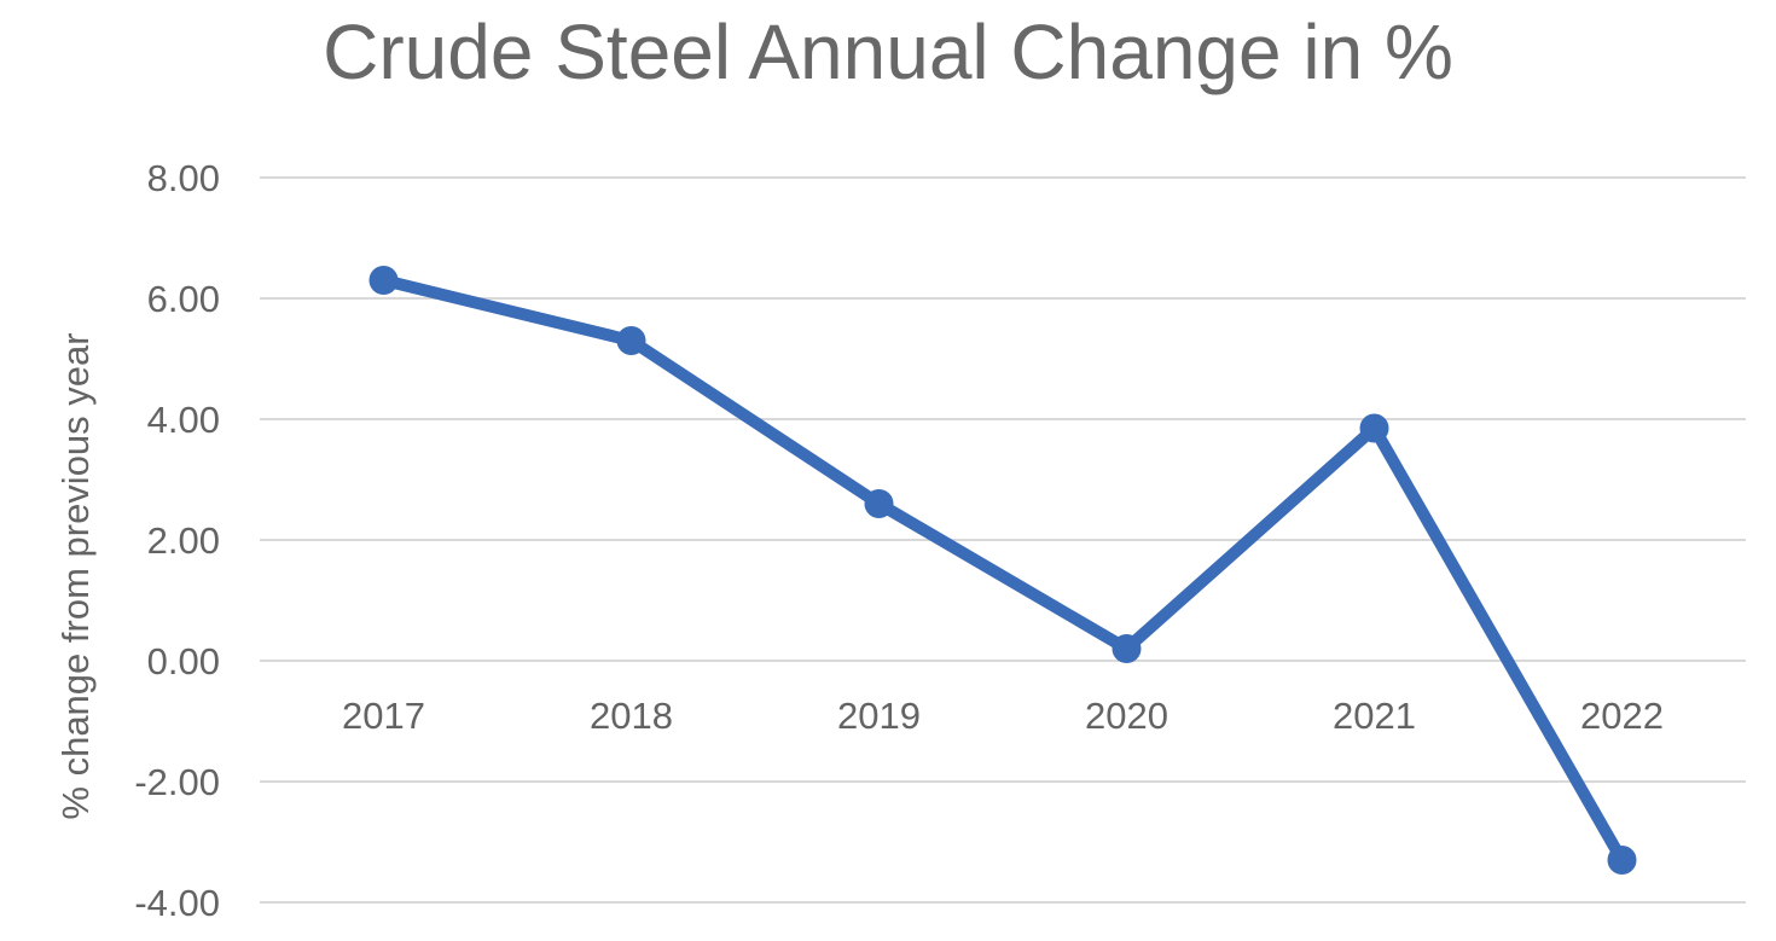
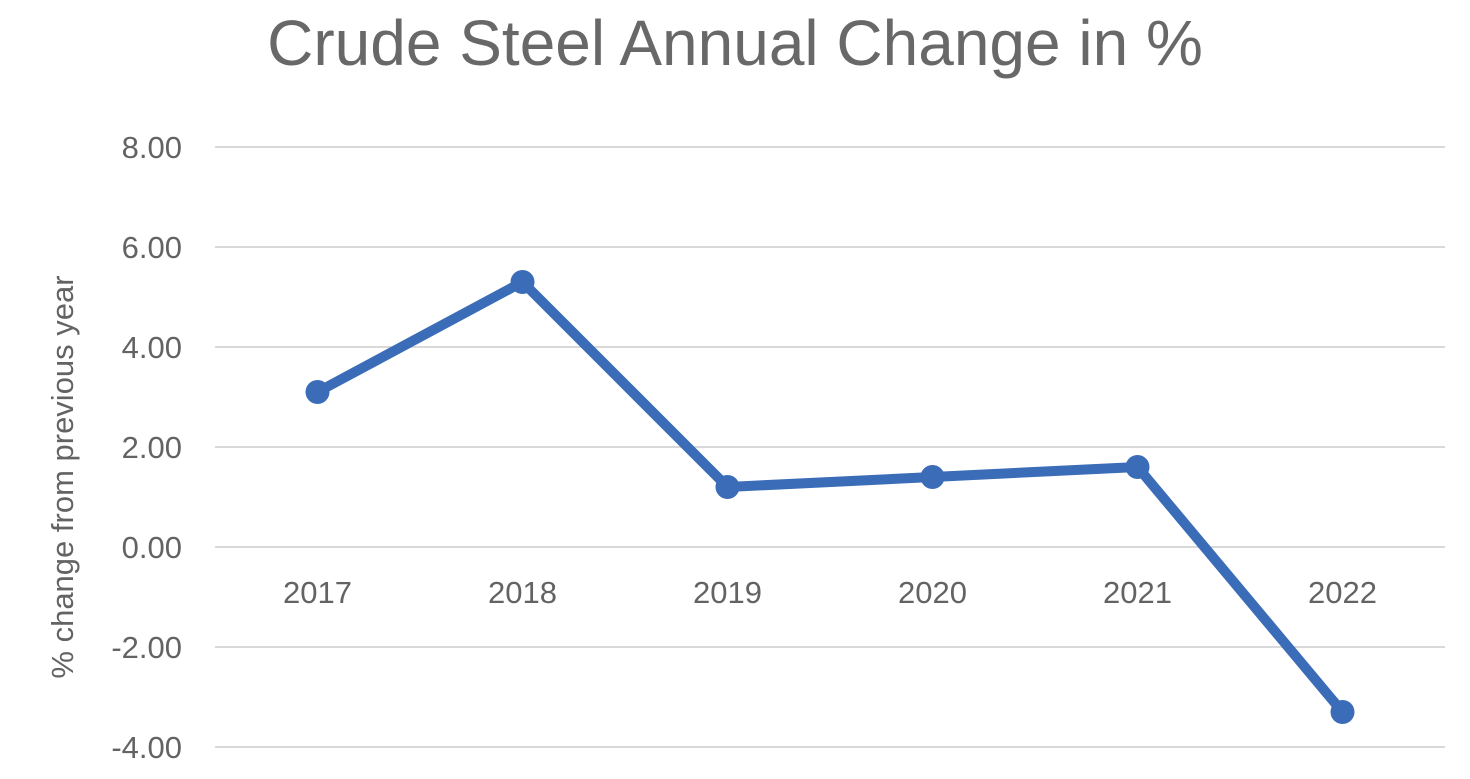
2017: 6.3 -> 3.1
2019: 2.6 -> 1.2
2020: 0.2 -> 1.4
2021: 3.9 -> 1.6
